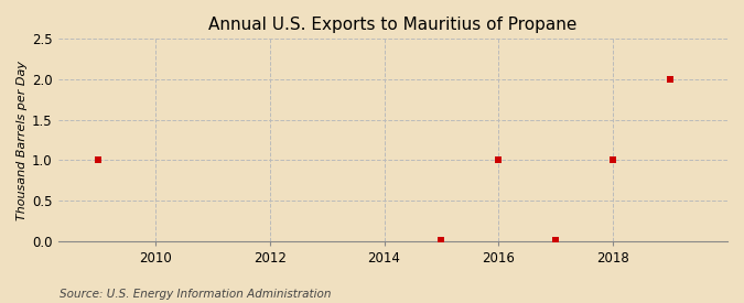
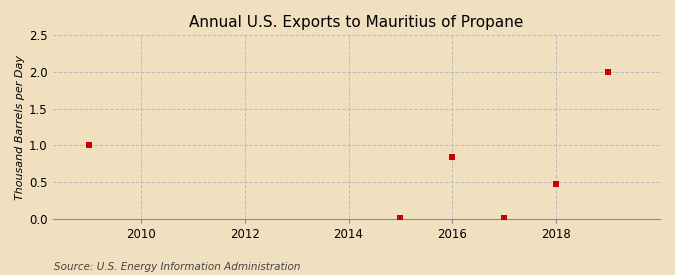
2016: 1.00 -> 0.84
2018: 1.00 -> 0.48
